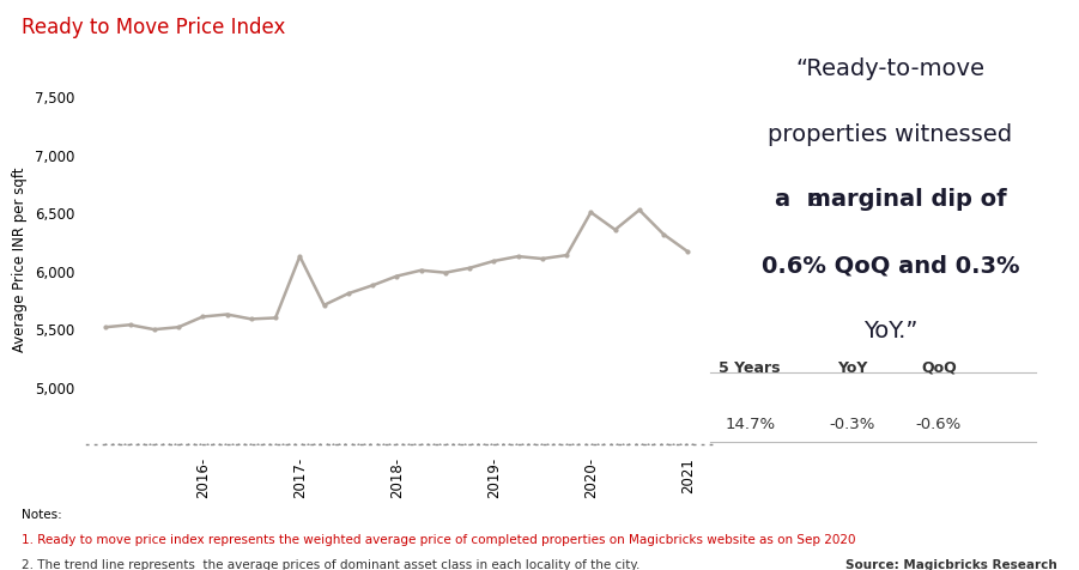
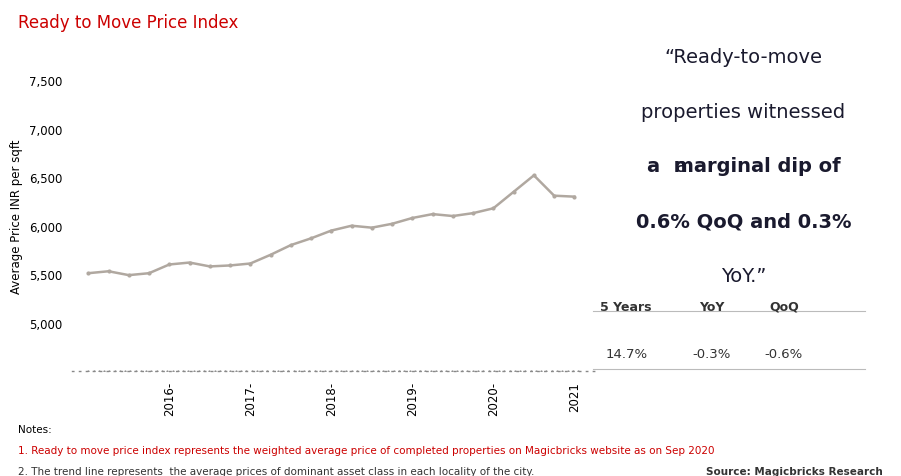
2017-: 6,120 -> 5,610
2020-: 6,500 -> 6,180
2021: 6,160 -> 6,300
